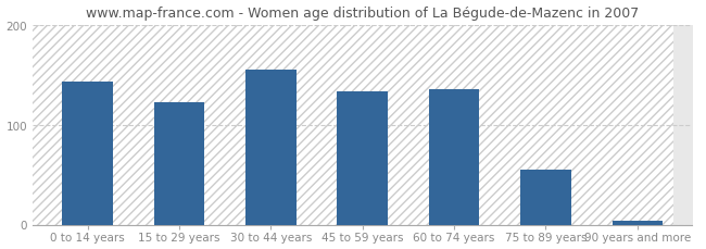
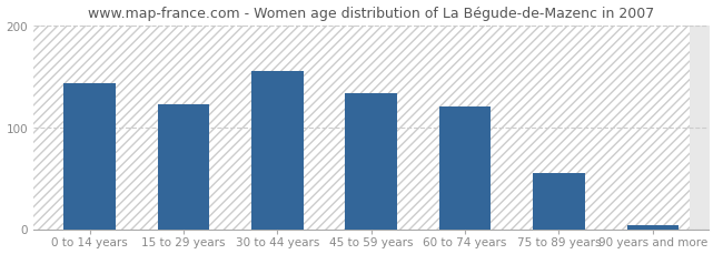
60 to 74 years: 136 -> 120
